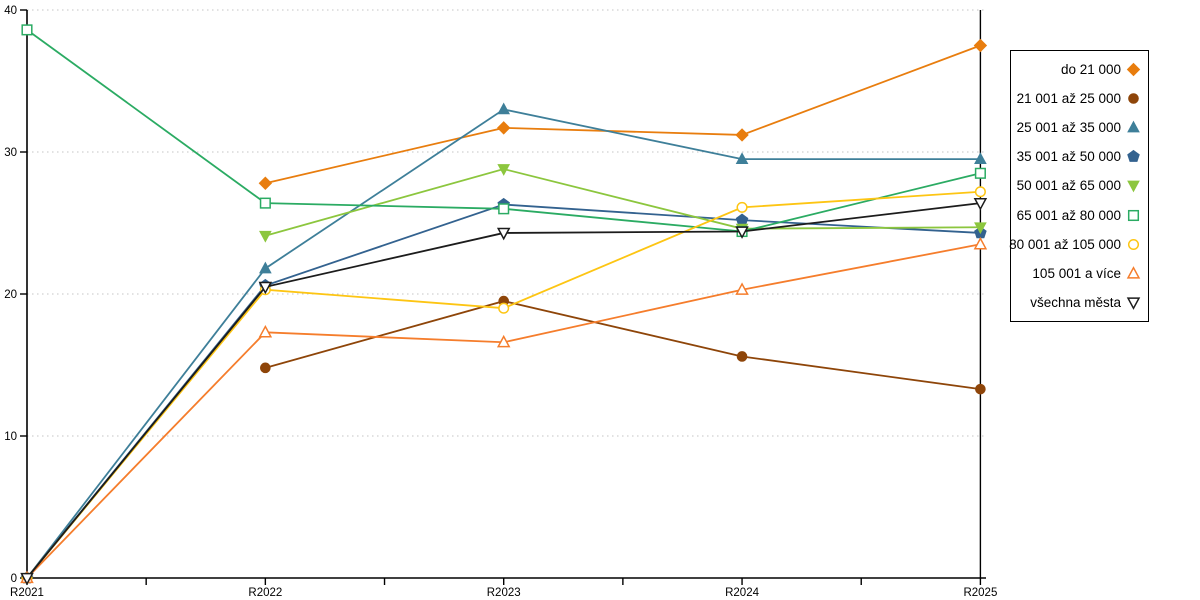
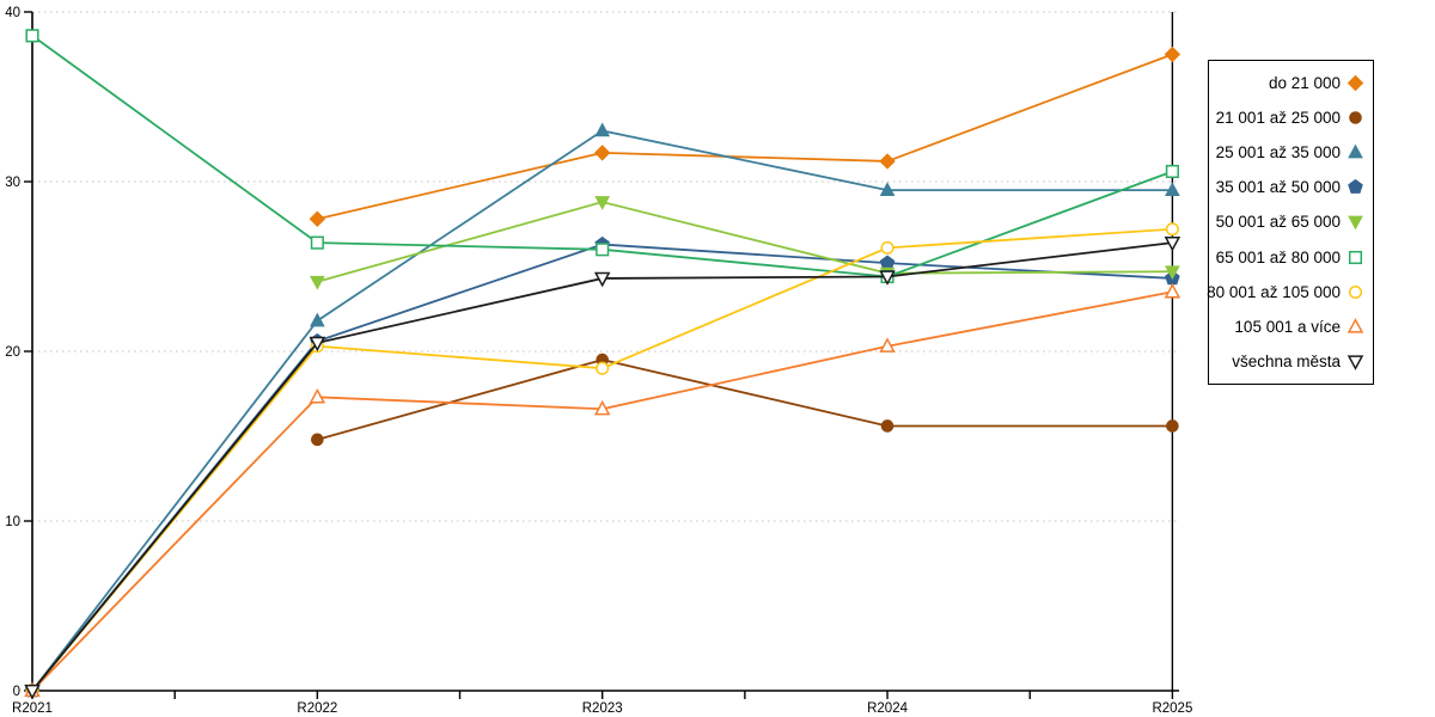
21 001 až 25 000/R2025: 13.3 -> 15.6
65 001 až 80 000/R2025: 28.5 -> 30.6
